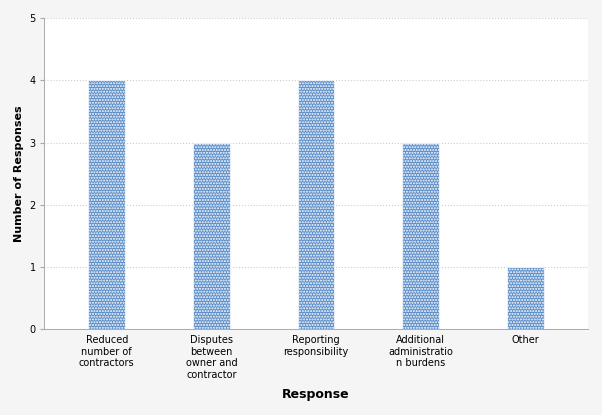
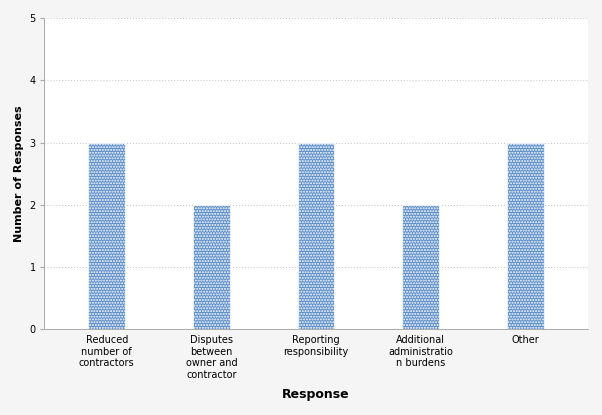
Reduced number of contractors: 4 -> 3
Disputes between owner and contractor: 3 -> 2
Reporting responsibility: 4 -> 3
Additional administratio n burdens: 3 -> 2
Other: 1 -> 3
